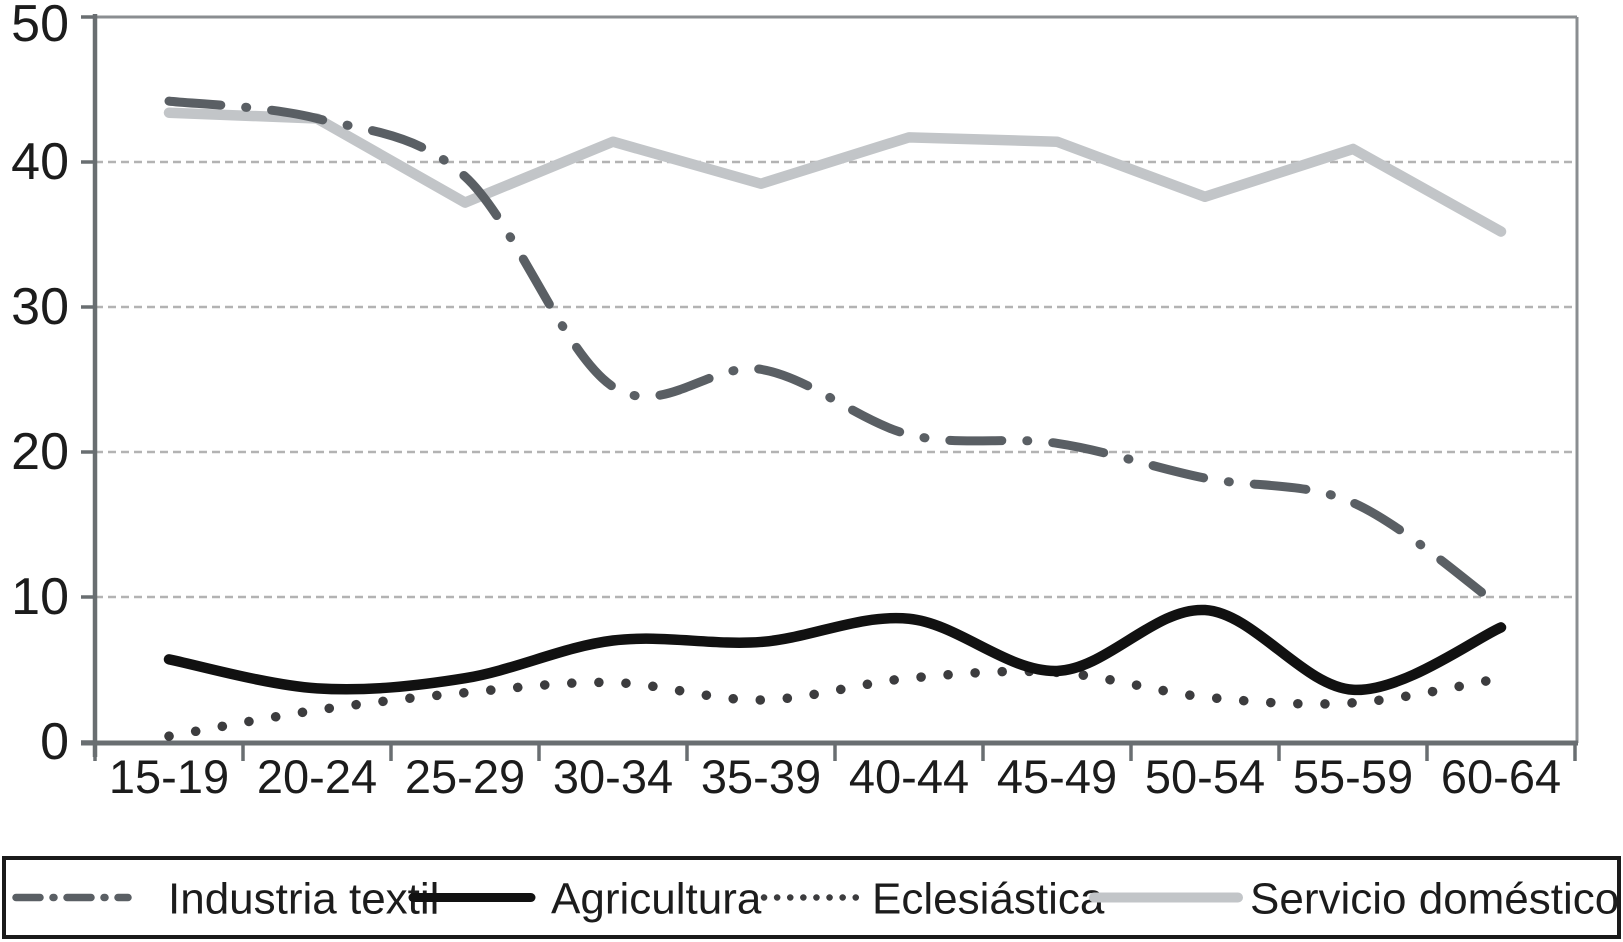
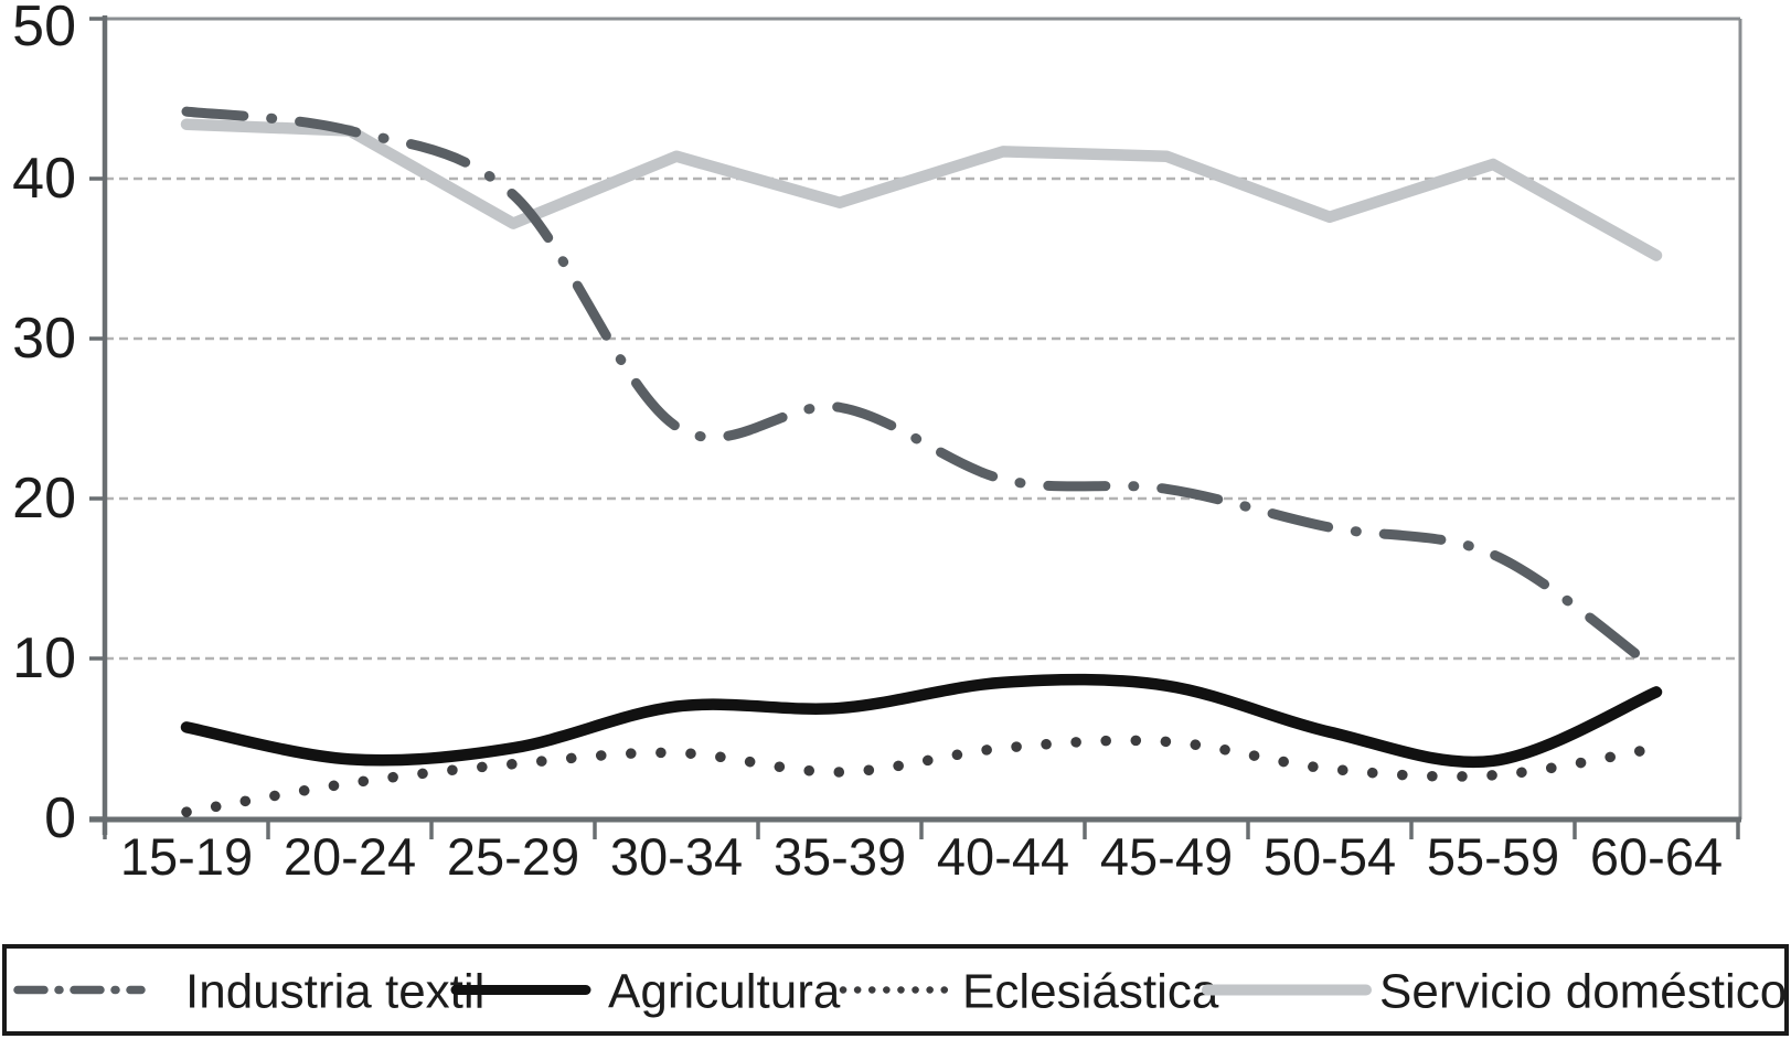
Agricultura/45-49: 4.9 -> 8.3
Agricultura/50-54: 9.1 -> 5.4
